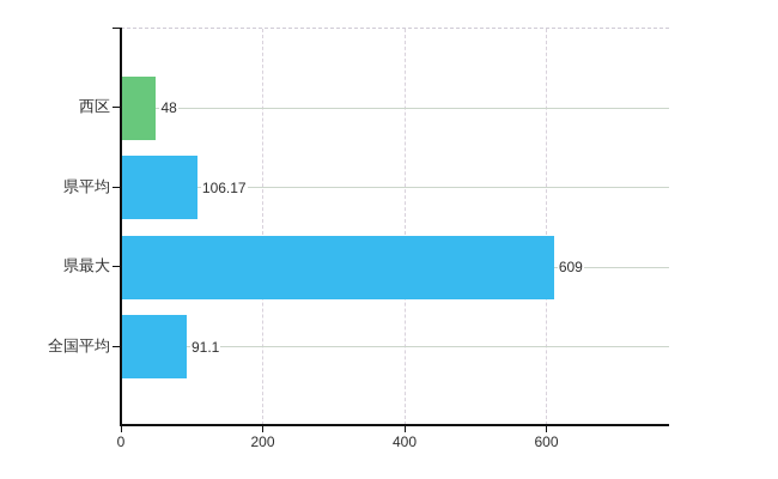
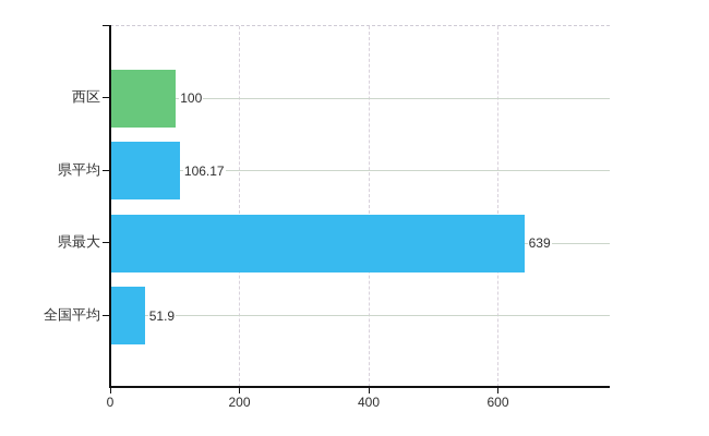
西区: 48 -> 100
県最大: 609 -> 639
全国平均: 91.1 -> 51.9
